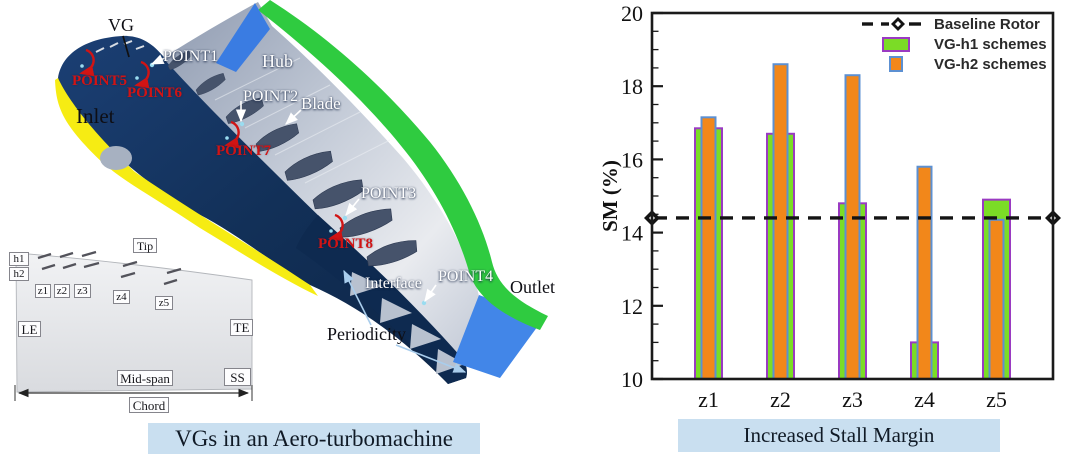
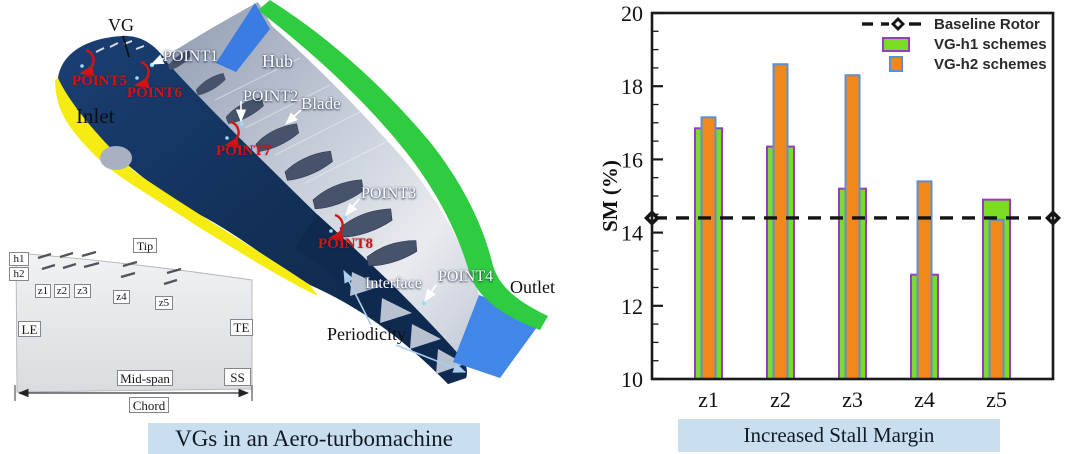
VG-h1 schemes/z2: 16.7 -> 16.4
VG-h1 schemes/z3: 14.8 -> 15.2
VG-h1 schemes/z4: 11.0 -> 12.8
VG-h2 schemes/z4: 15.8 -> 15.4
